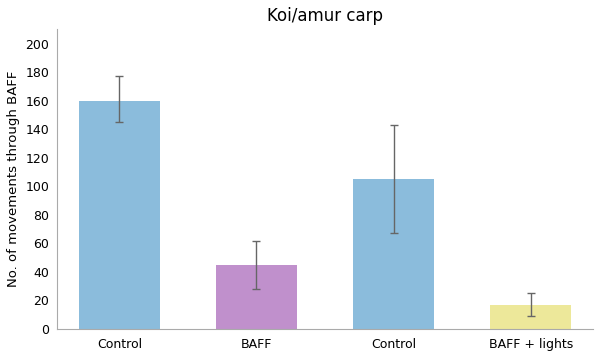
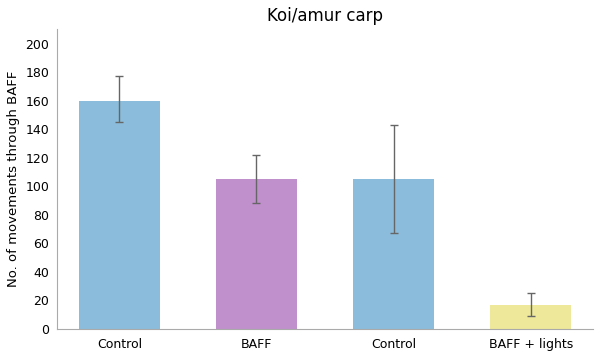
BAFF: 45 -> 105
